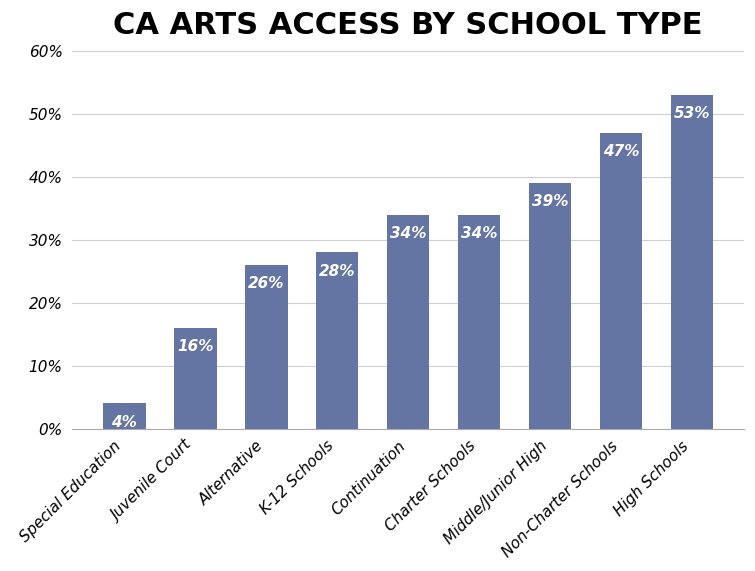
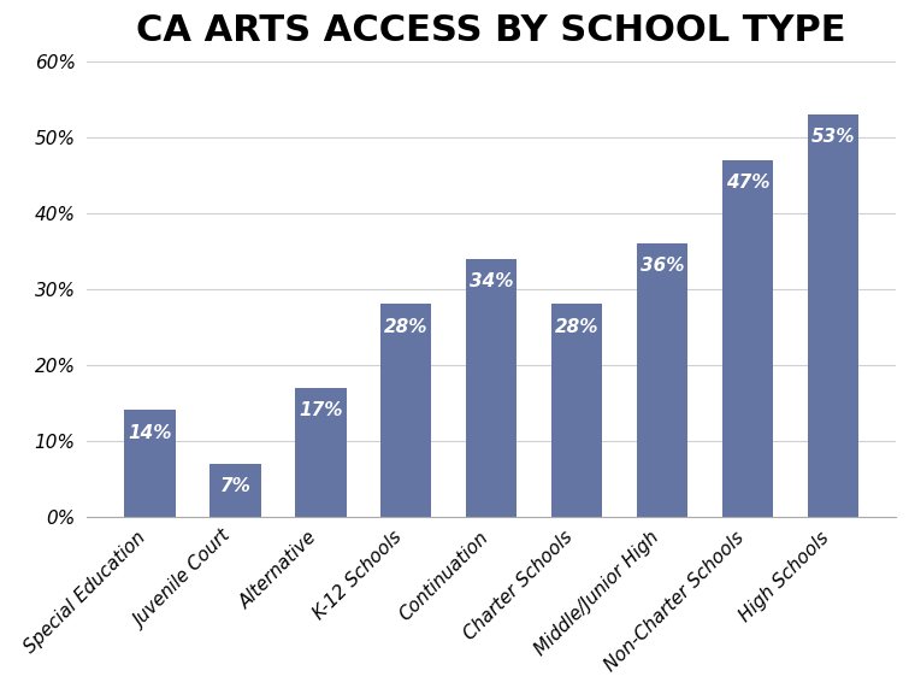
Special Education: 4% -> 14%
Juvenile Court: 16% -> 7%
Alternative: 26% -> 17%
Charter Schools: 34% -> 28%
Middle/Junior High: 39% -> 36%
